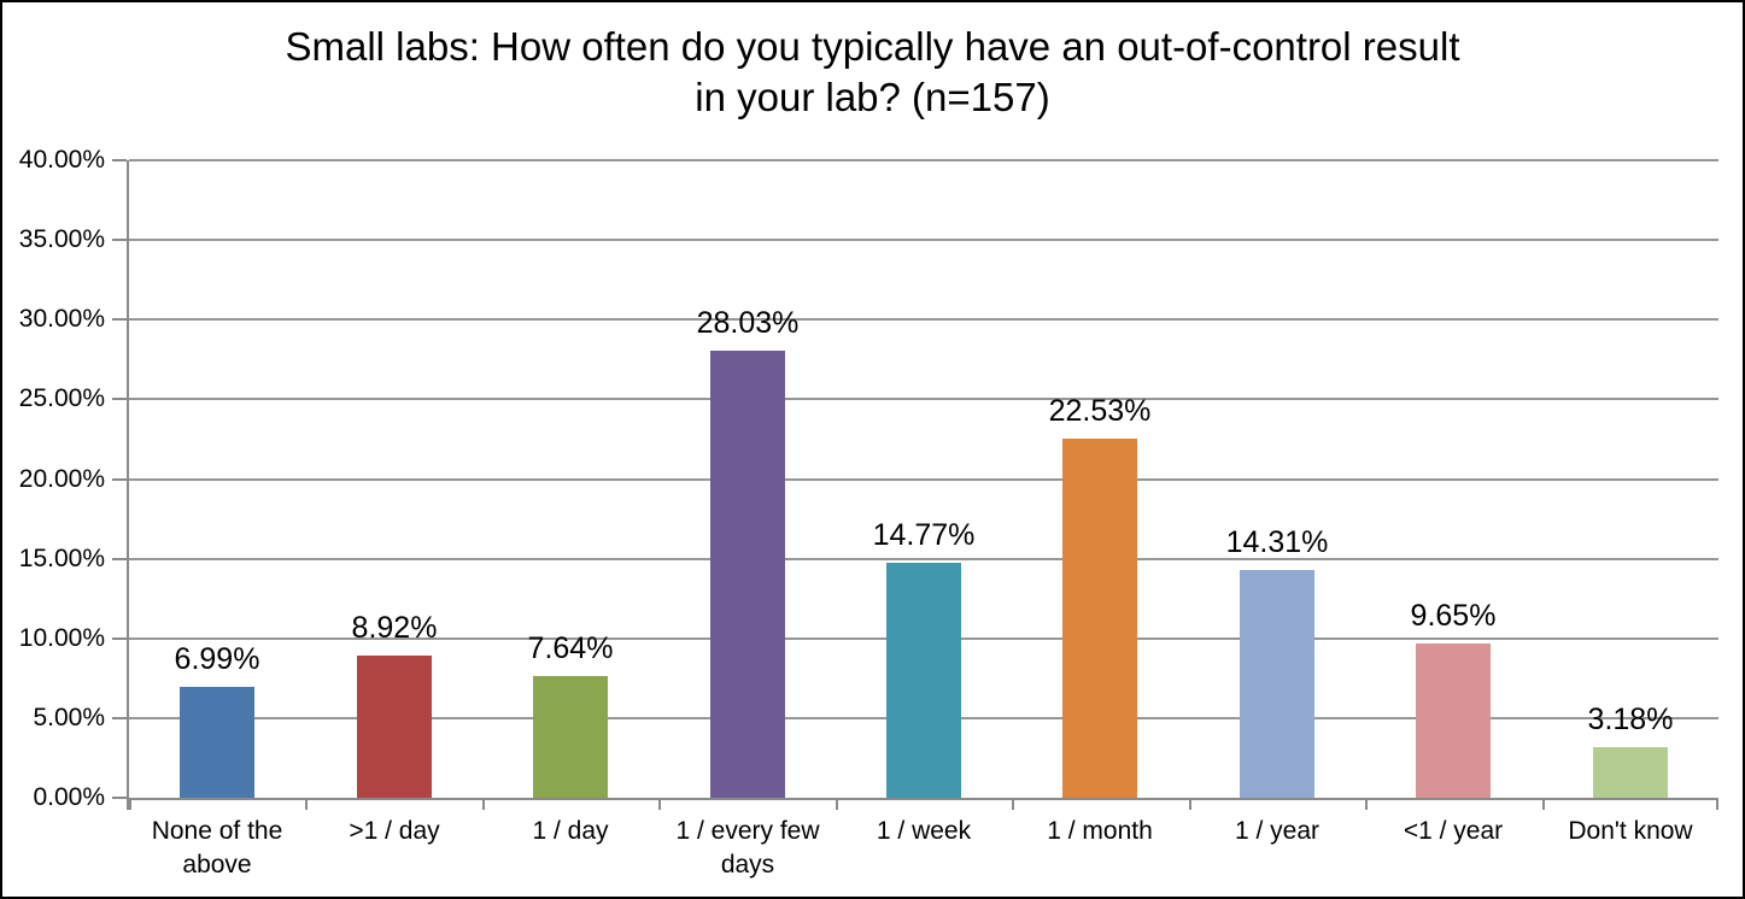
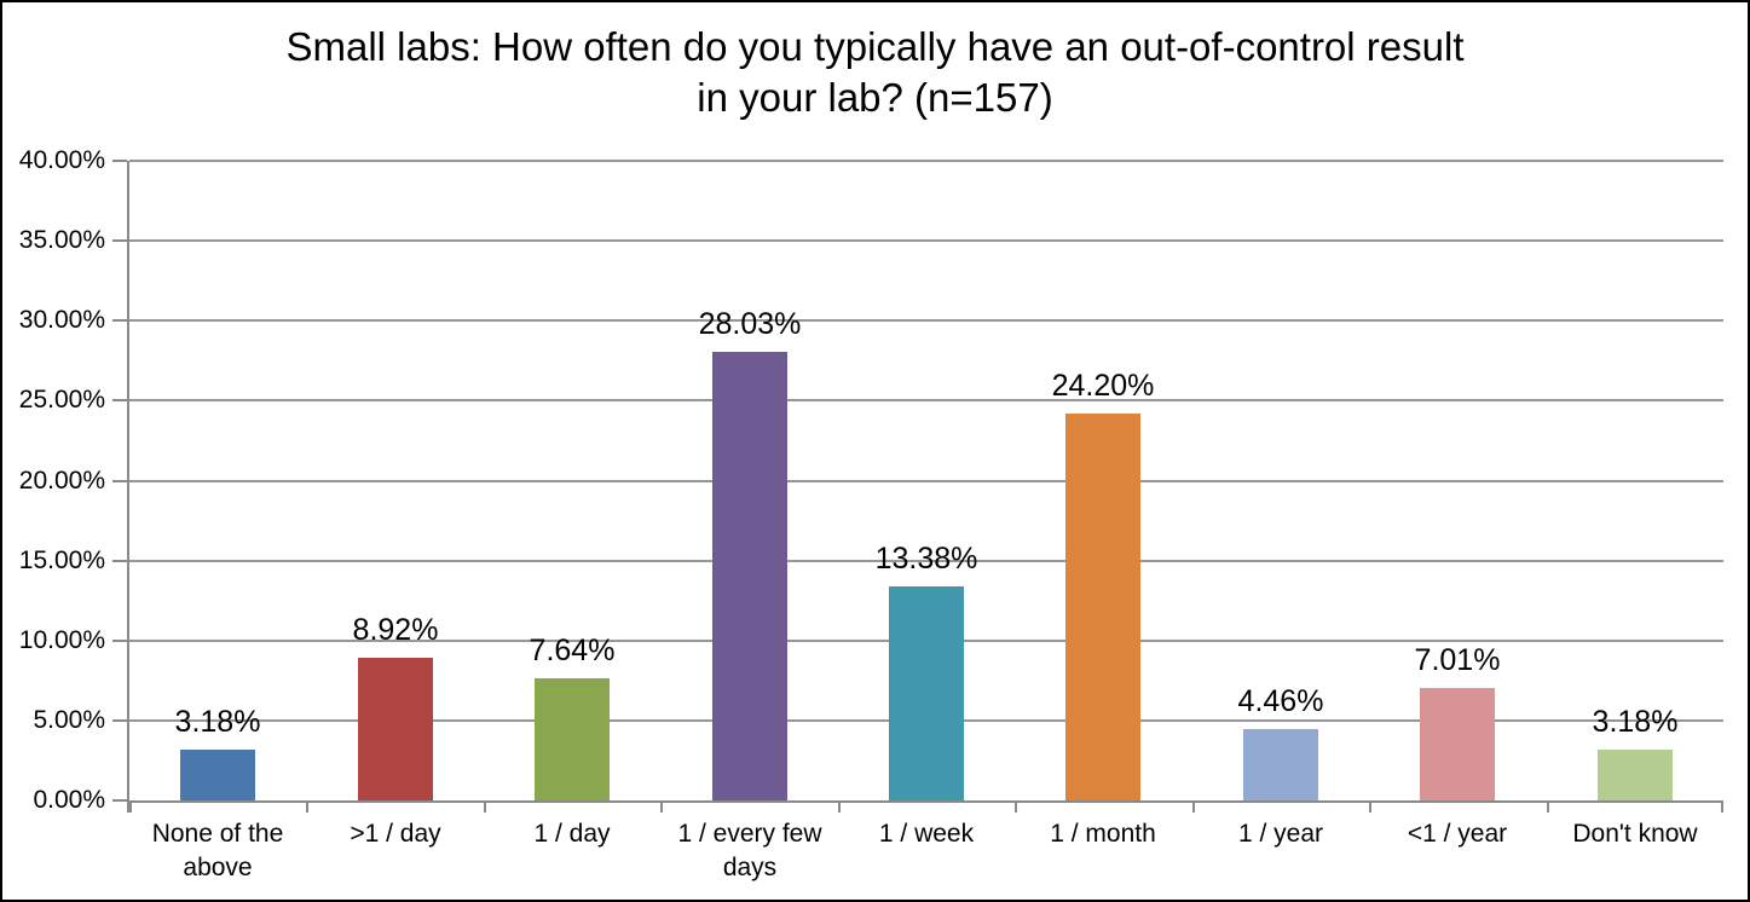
None of the above: 6.99% -> 3.18%
1 / week: 14.77% -> 13.38%
1 / month: 22.53% -> 24.20%
1 / year: 14.31% -> 4.46%
<1 / year: 9.65% -> 7.01%
